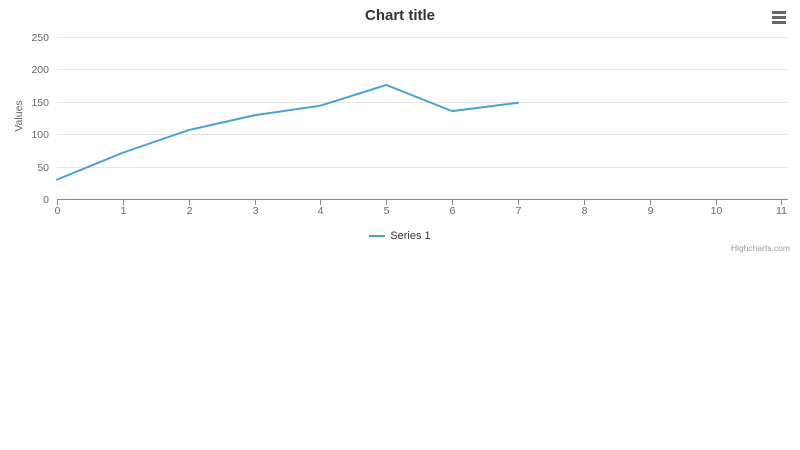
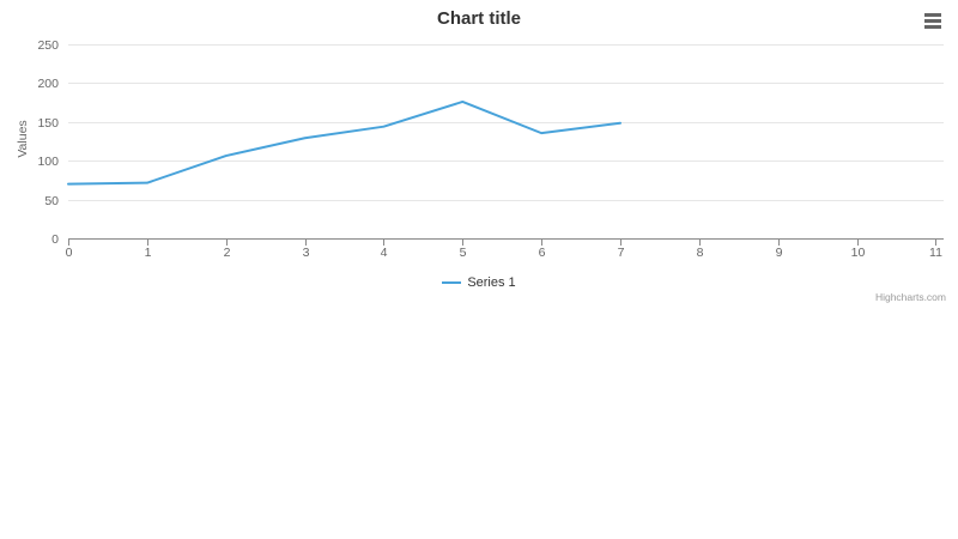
0: 30 -> 70
